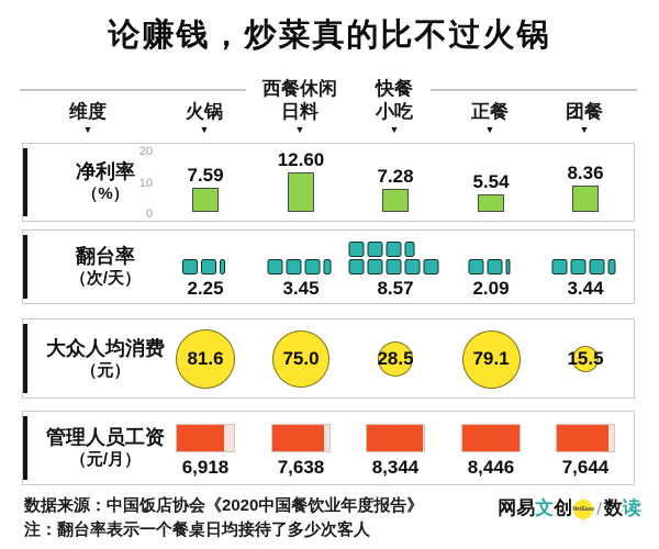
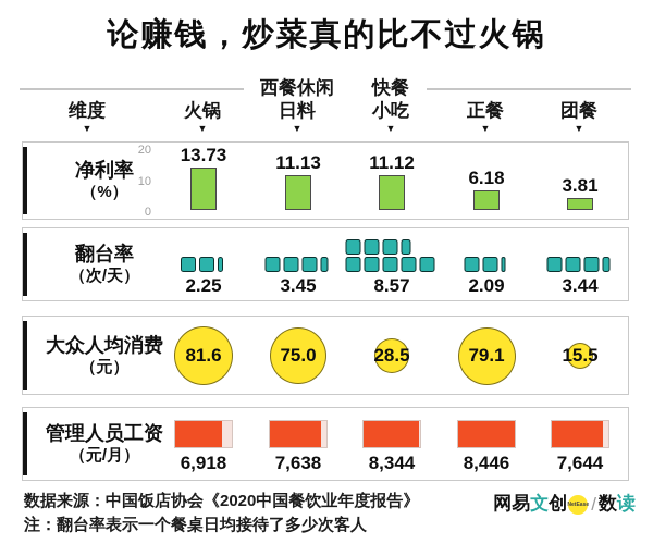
净利率（%）/火锅: 7.59 -> 13.73
净利率（%）/西餐休闲日料: 12.60 -> 11.13
净利率（%）/快餐小吃: 7.28 -> 11.12
净利率（%）/正餐: 5.54 -> 6.18
净利率（%）/团餐: 8.36 -> 3.81
